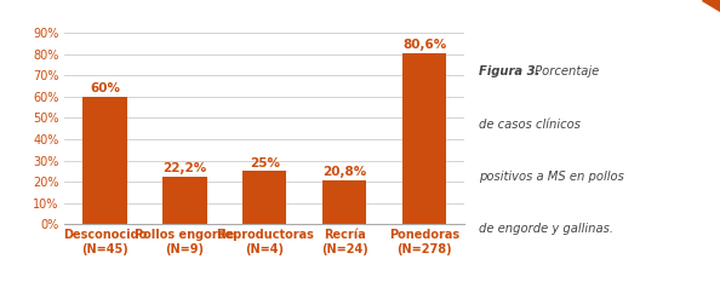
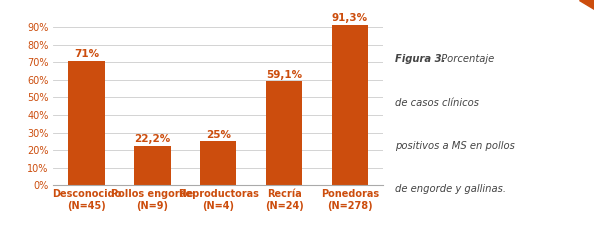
Desconocido (N=45): 60% -> 71%
Recría (N=24): 20,8% -> 59,1%
Ponedoras (N=278): 80,6% -> 91,3%
